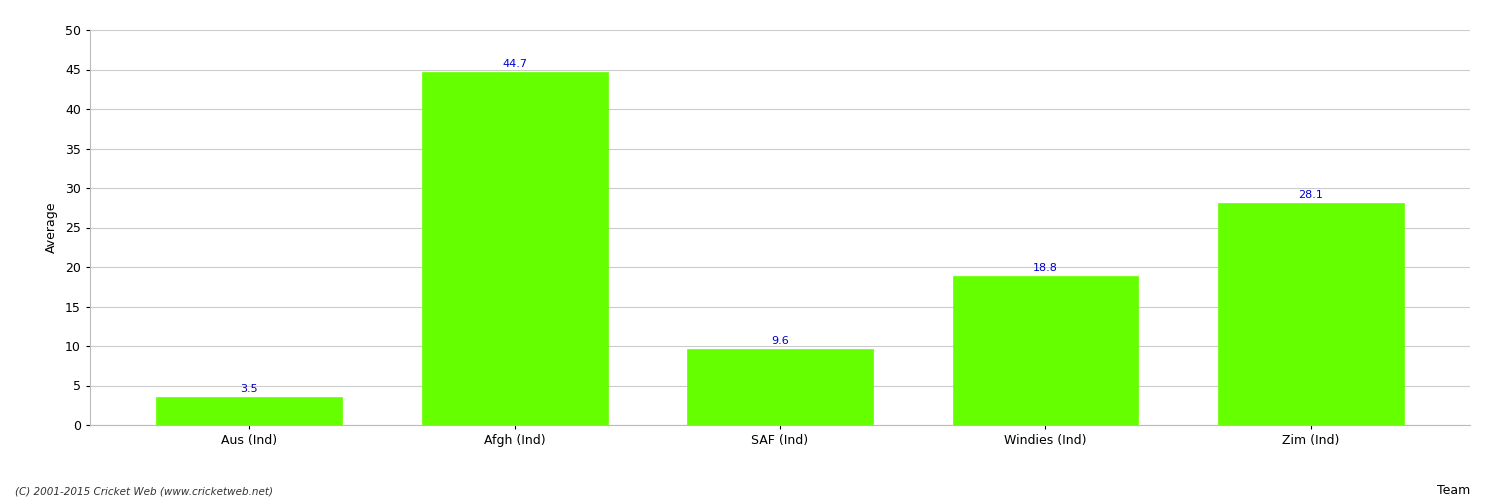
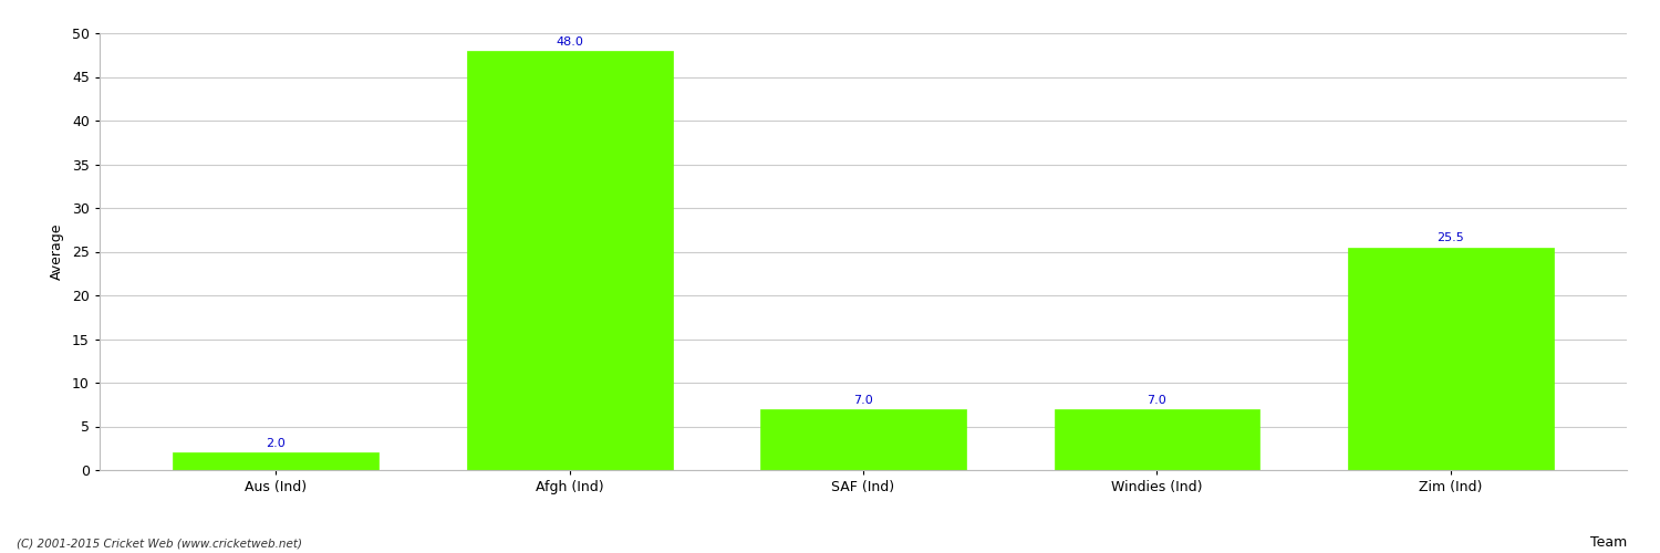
Aus (Ind): 3.5 -> 2.0
Afgh (Ind): 44.7 -> 48.0
SAF (Ind): 9.6 -> 7.0
Windies (Ind): 18.8 -> 7.0
Zim (Ind): 28.1 -> 25.5
